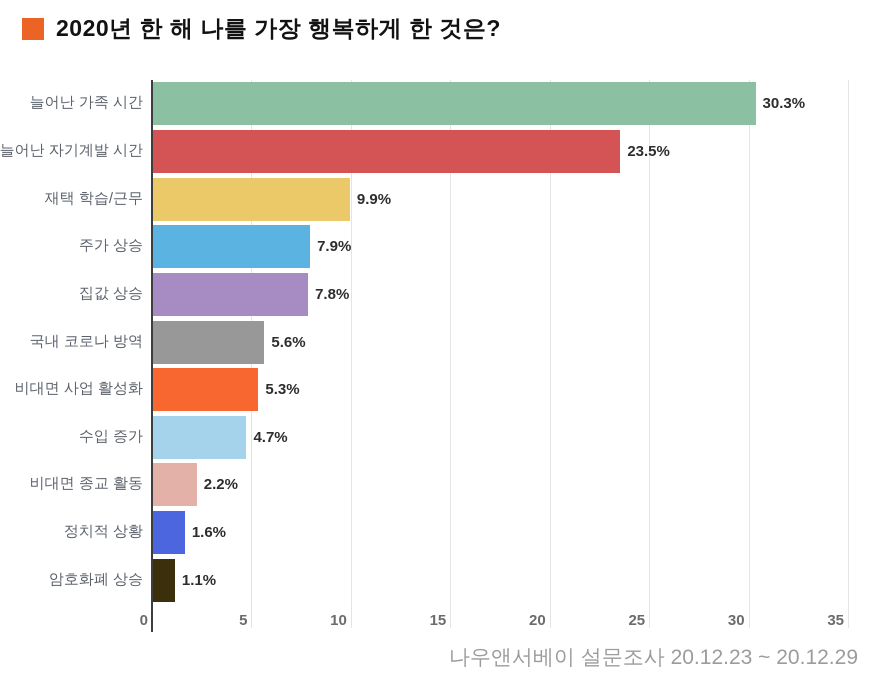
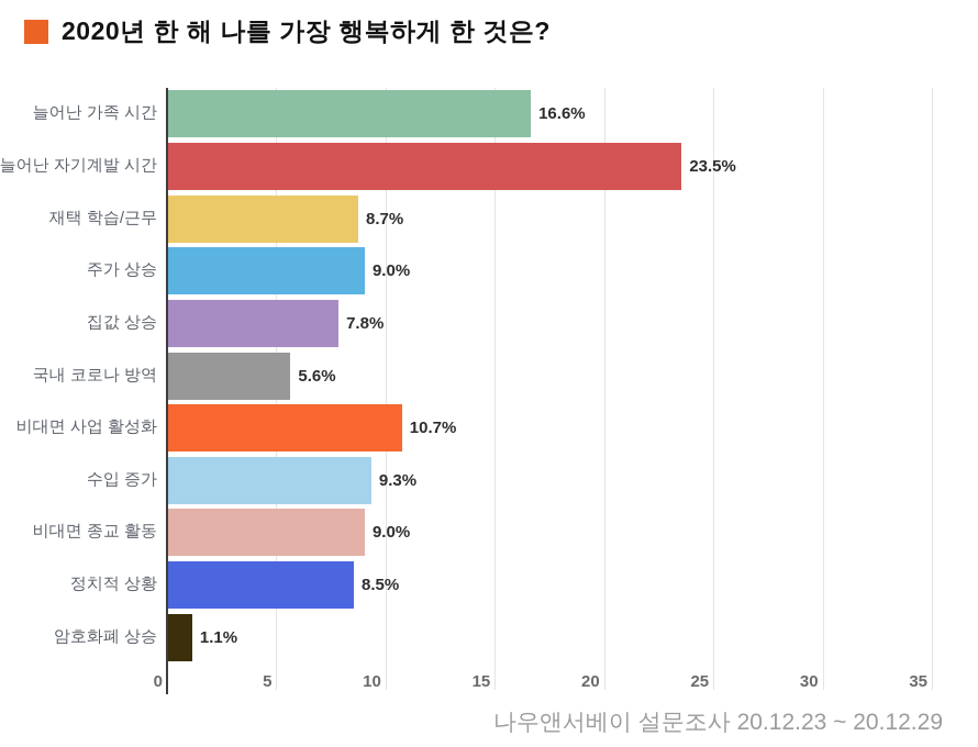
늘어난 가족 시간: 30.3% -> 16.6%
재택 학습/근무: 9.9% -> 8.7%
주가 상승: 7.9% -> 9.0%
비대면 사업 활성화: 5.3% -> 10.7%
수입 증가: 4.7% -> 9.3%
비대면 종교 활동: 2.2% -> 9.0%
정치적 상황: 1.6% -> 8.5%
